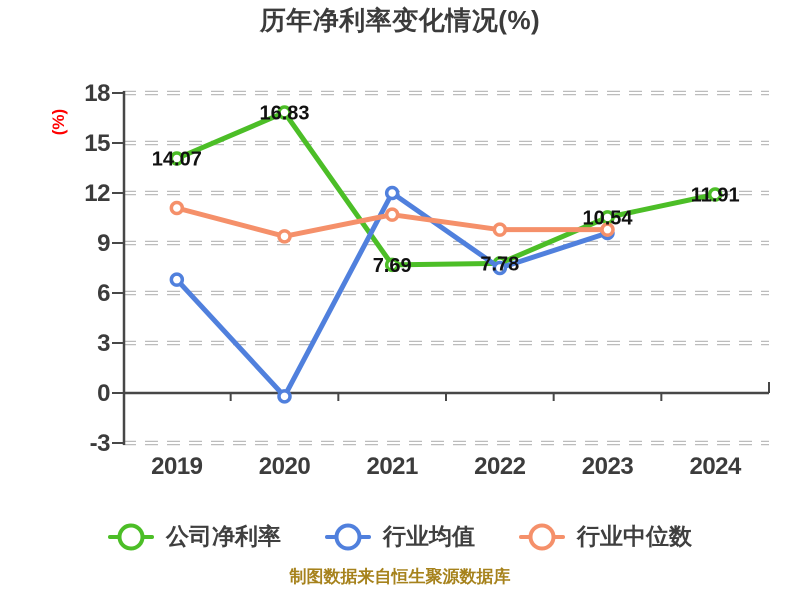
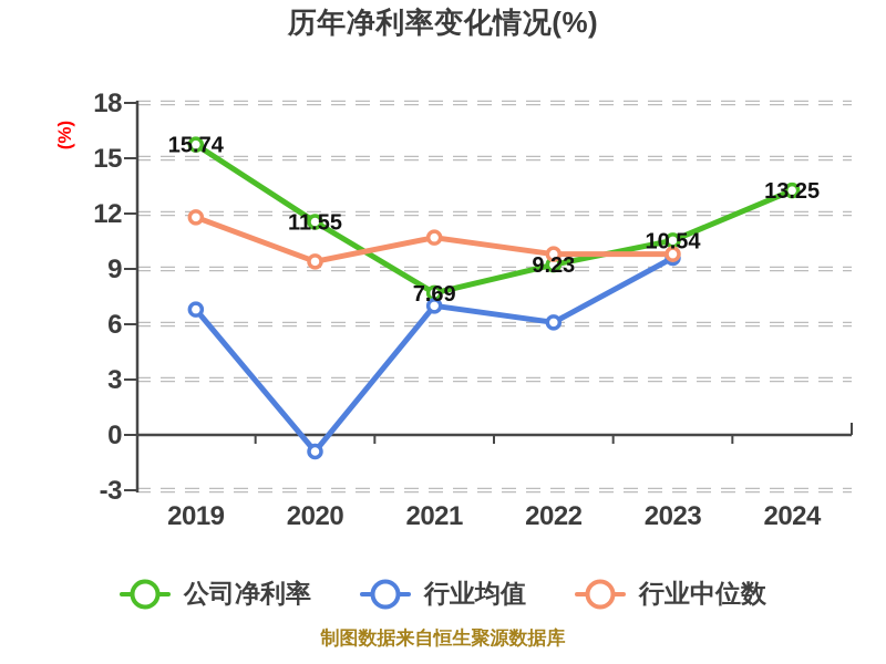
公司净利率/2019: 14.07 -> 15.74
行业中位数/2019: 11.1 -> 11.8
公司净利率/2020: 16.83 -> 11.55
行业均值/2020: -0.2 -> -0.9
行业均值/2021: 12.0 -> 7.0
公司净利率/2022: 7.78 -> 9.23
行业均值/2022: 7.5 -> 6.1
公司净利率/2024: 11.91 -> 13.25
